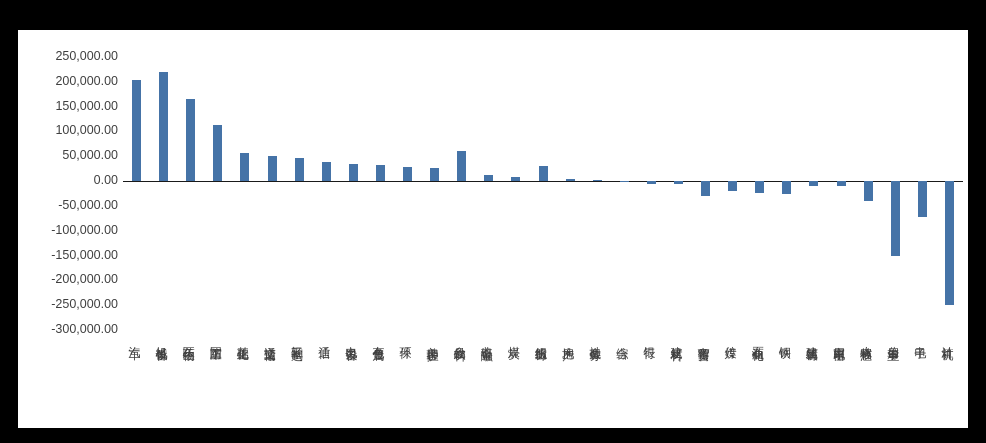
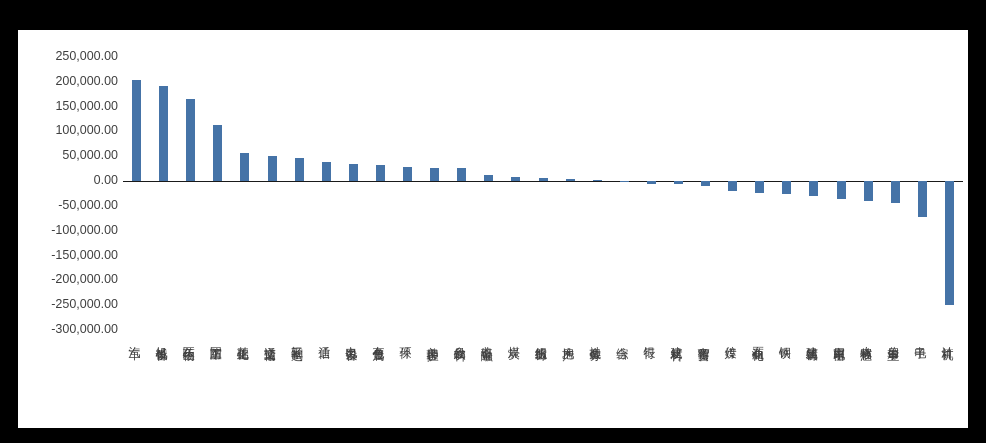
机械设备: 220000 -> 190000
食品饮料: 60000 -> 30000
纺织服饰: 30000 -> 10000
商贸零售: -30000 -> -10000
建筑装饰: -10000 -> -30000
家用电器: -10000 -> -40000
公用事业: -150000 -> -40000
